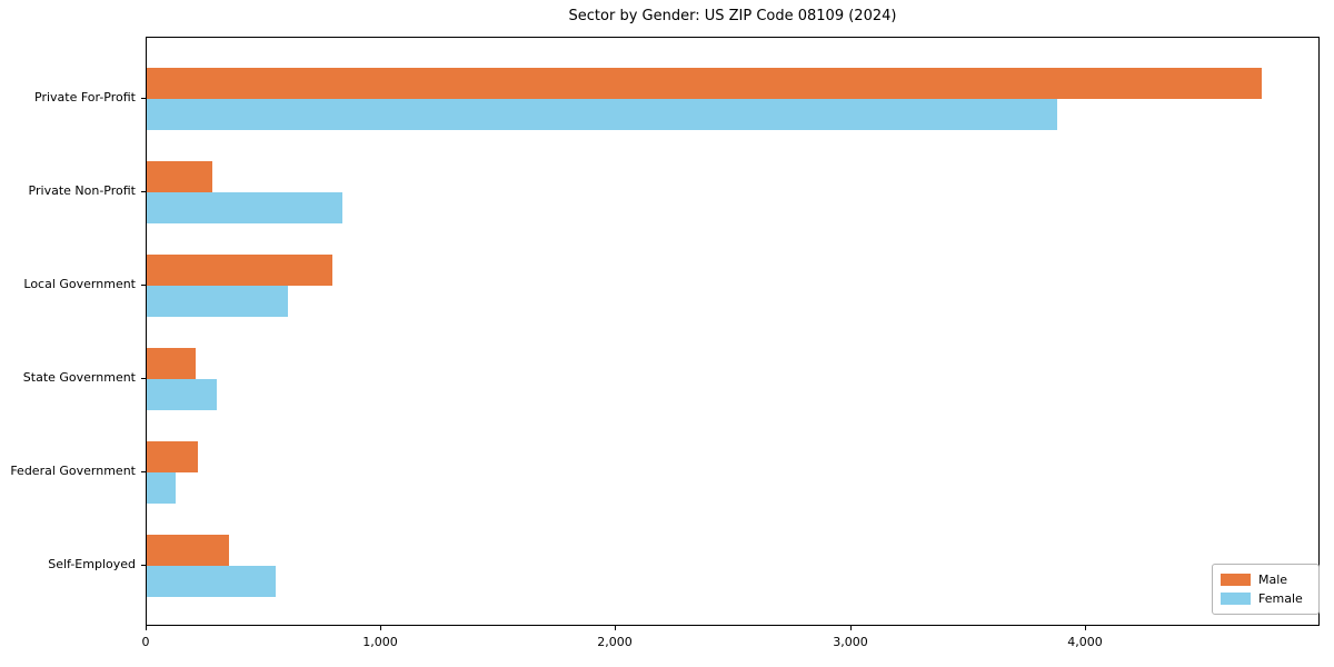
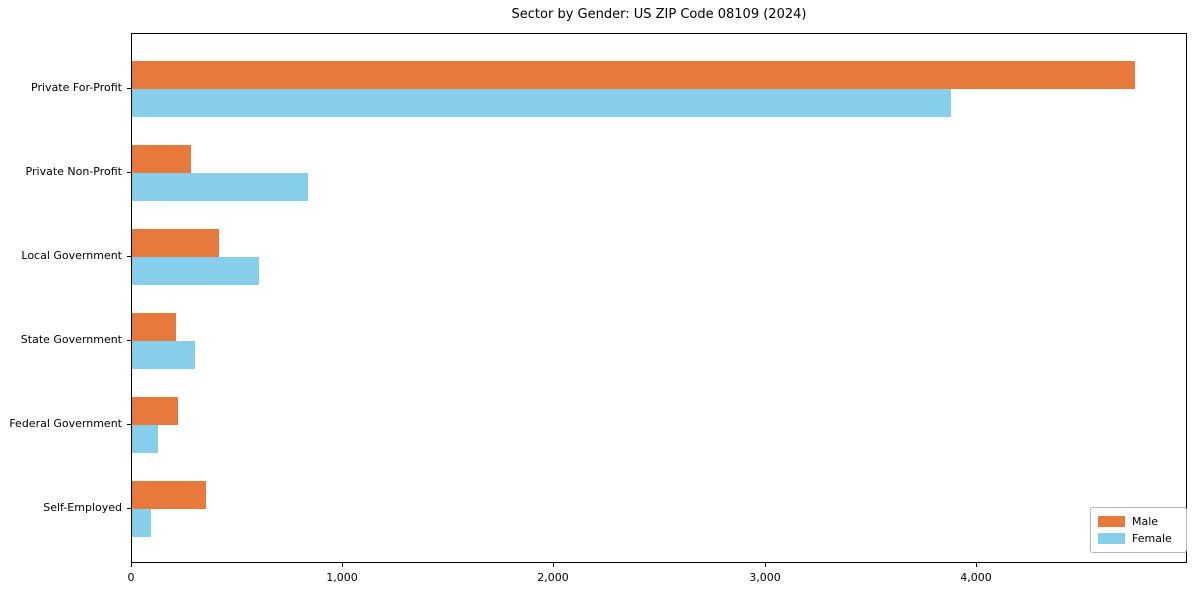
Male/Local Government: 790 -> 410
Female/Self-Employed: 550 -> 90
